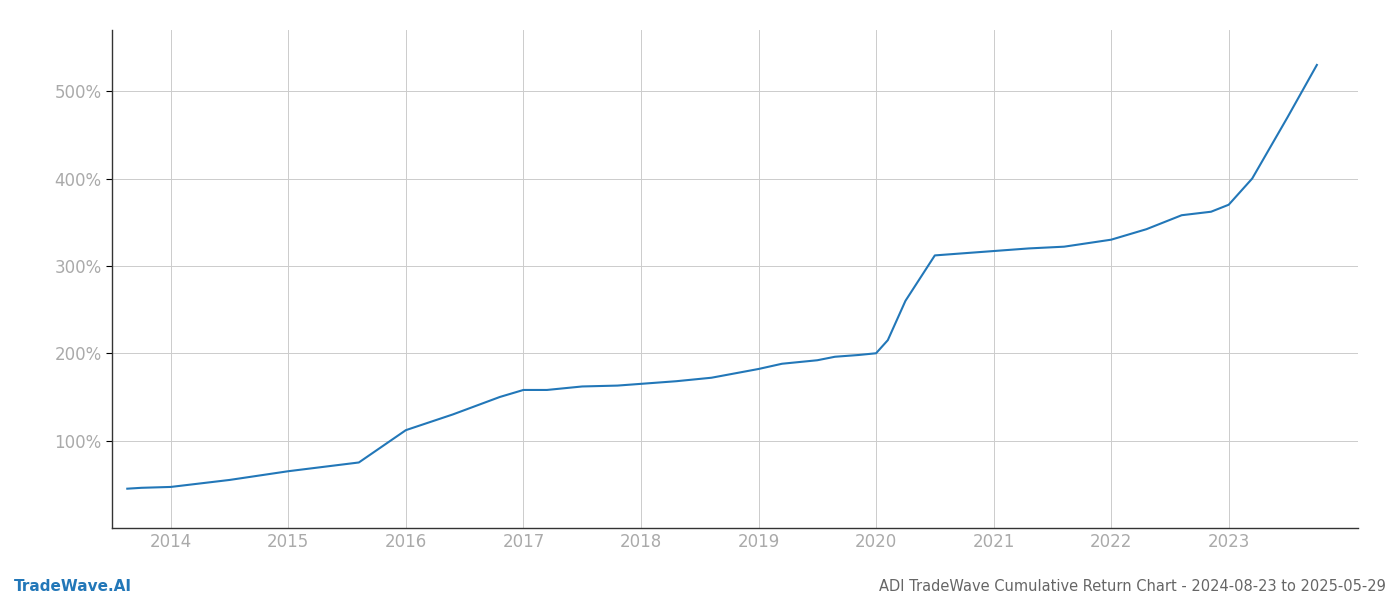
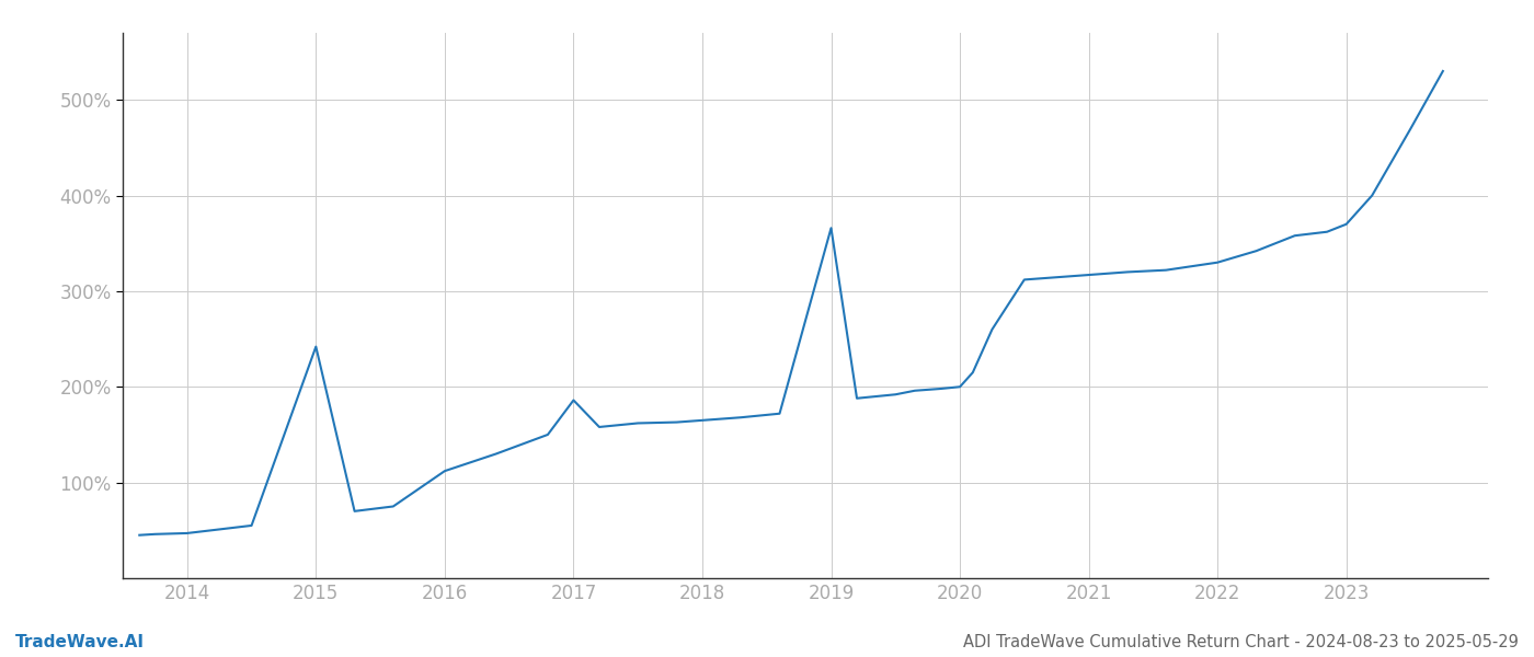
2015: 65% -> 242%
2017: 158% -> 186%
2019: 182% -> 366%
